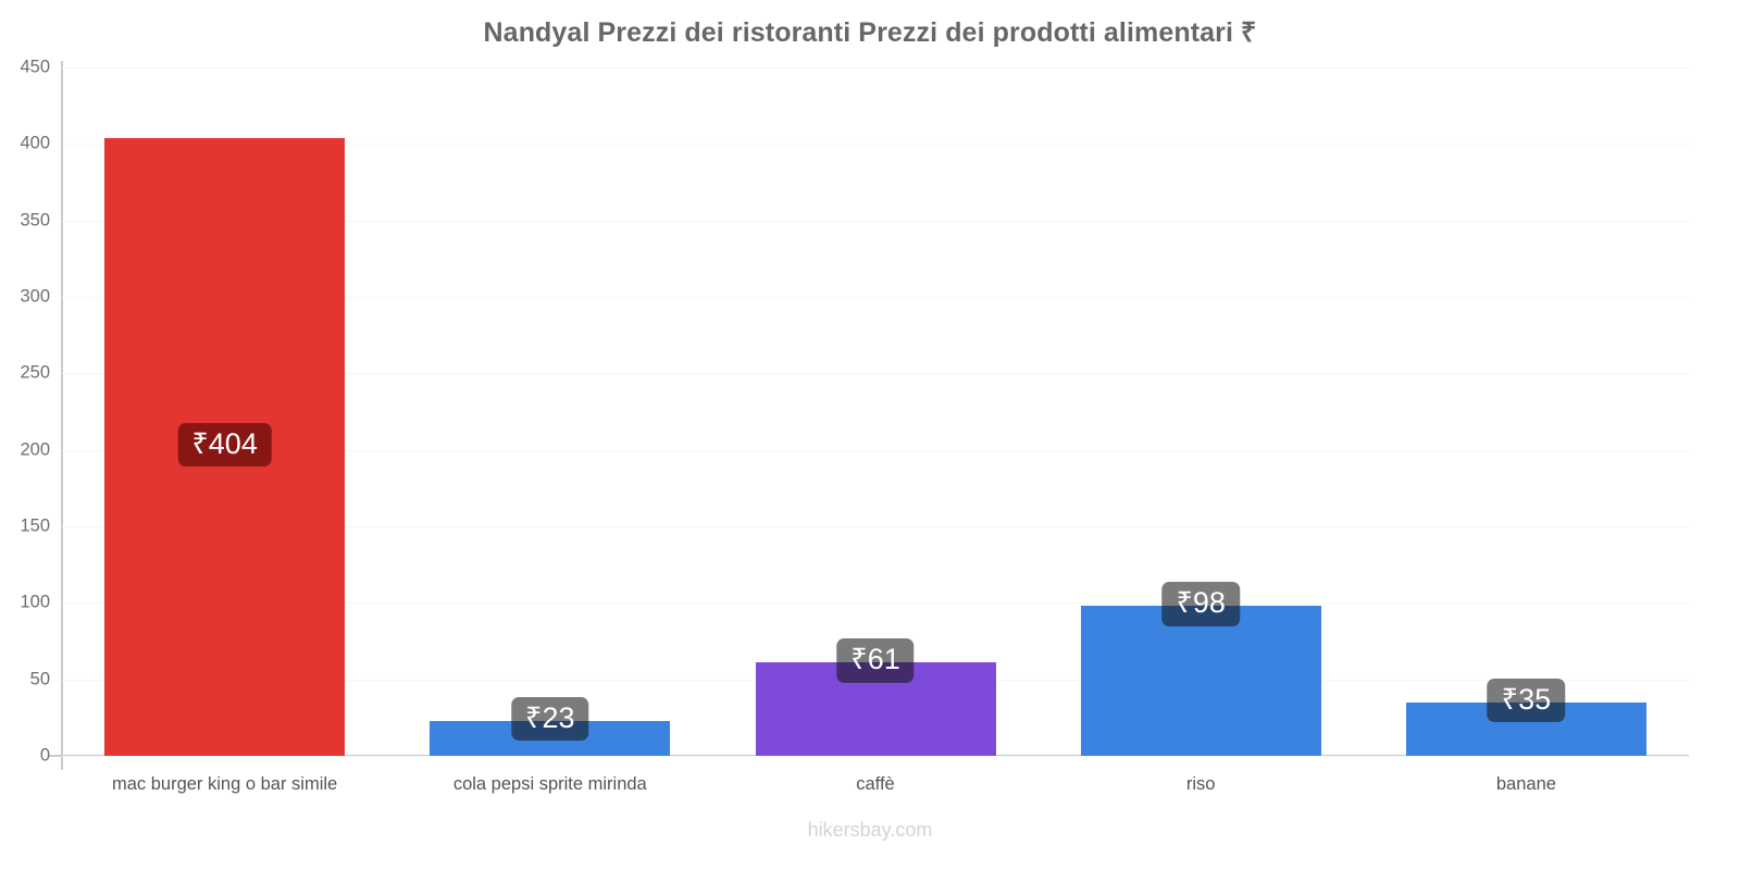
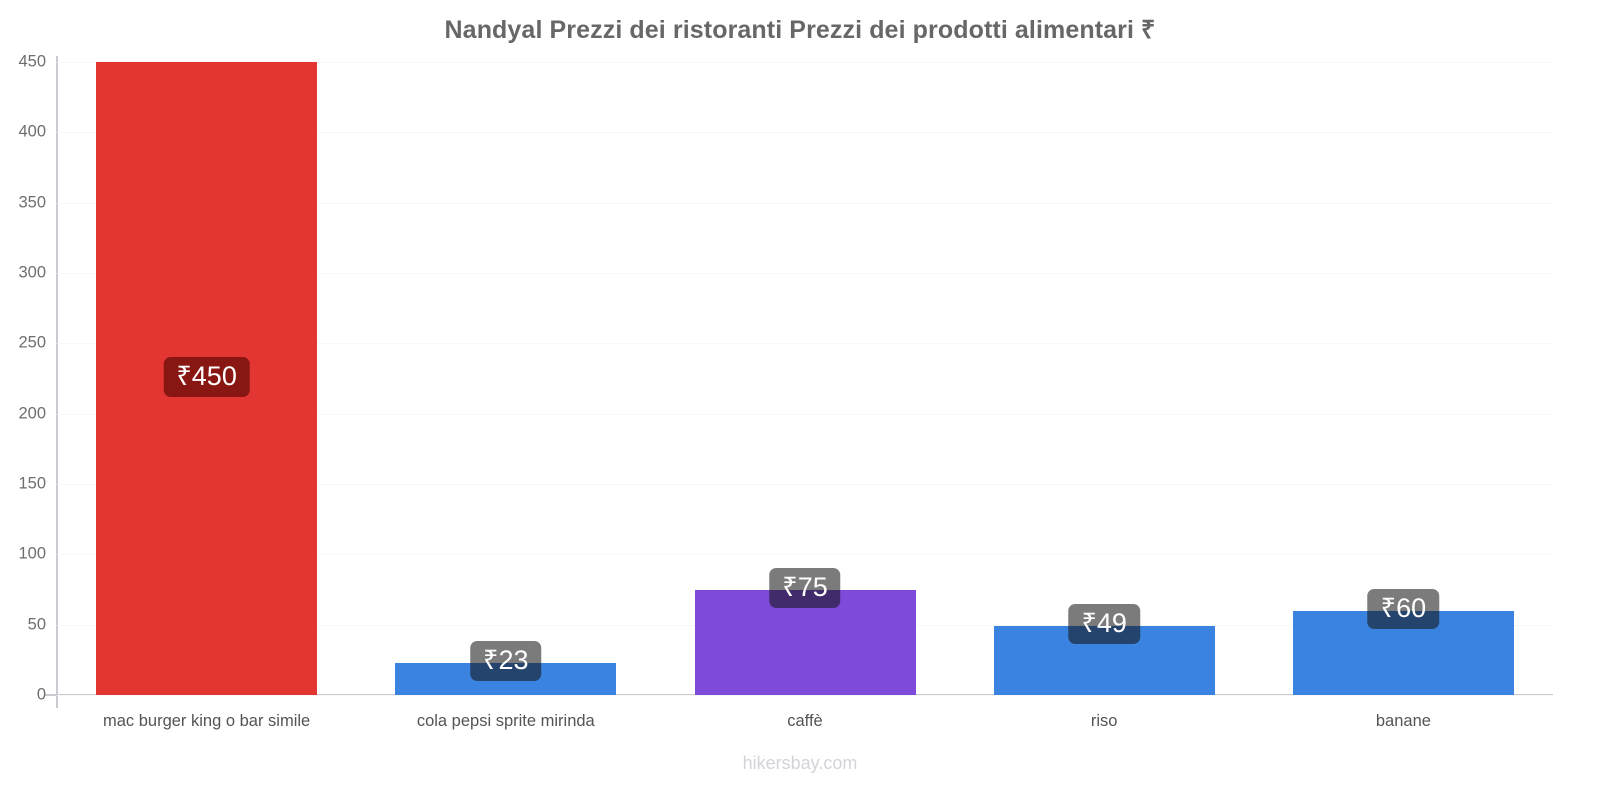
mac burger king o bar simile: 404 -> 450
caffè: 61 -> 75
riso: 98 -> 49
banane: 35 -> 60
